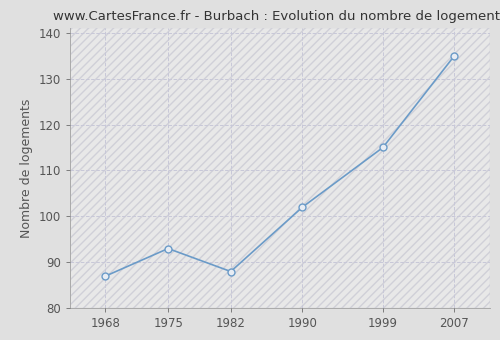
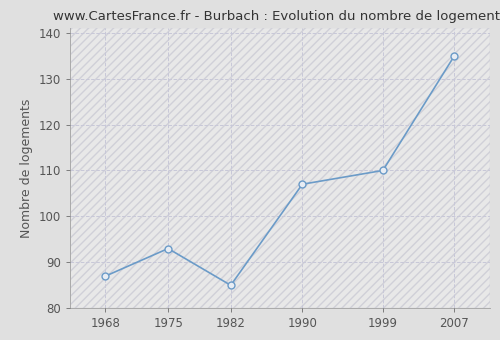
1982: 88 -> 85
1990: 102 -> 107
1999: 115 -> 110
